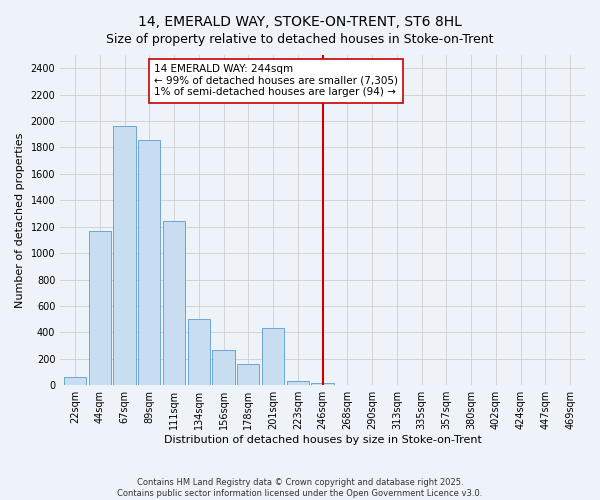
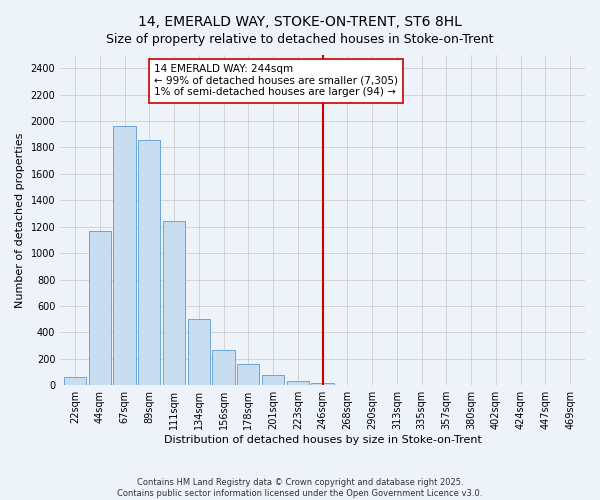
201sqm: 430 -> 80
